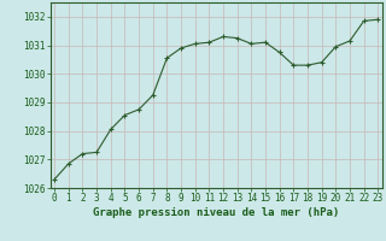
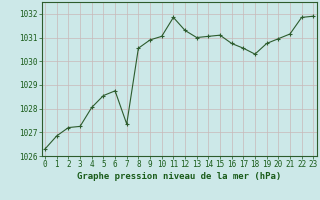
7: 1029.25 -> 1027.35
11: 1031.10 -> 1031.85
13: 1031.25 -> 1031.00
17: 1030.30 -> 1030.55
19: 1030.40 -> 1030.75
